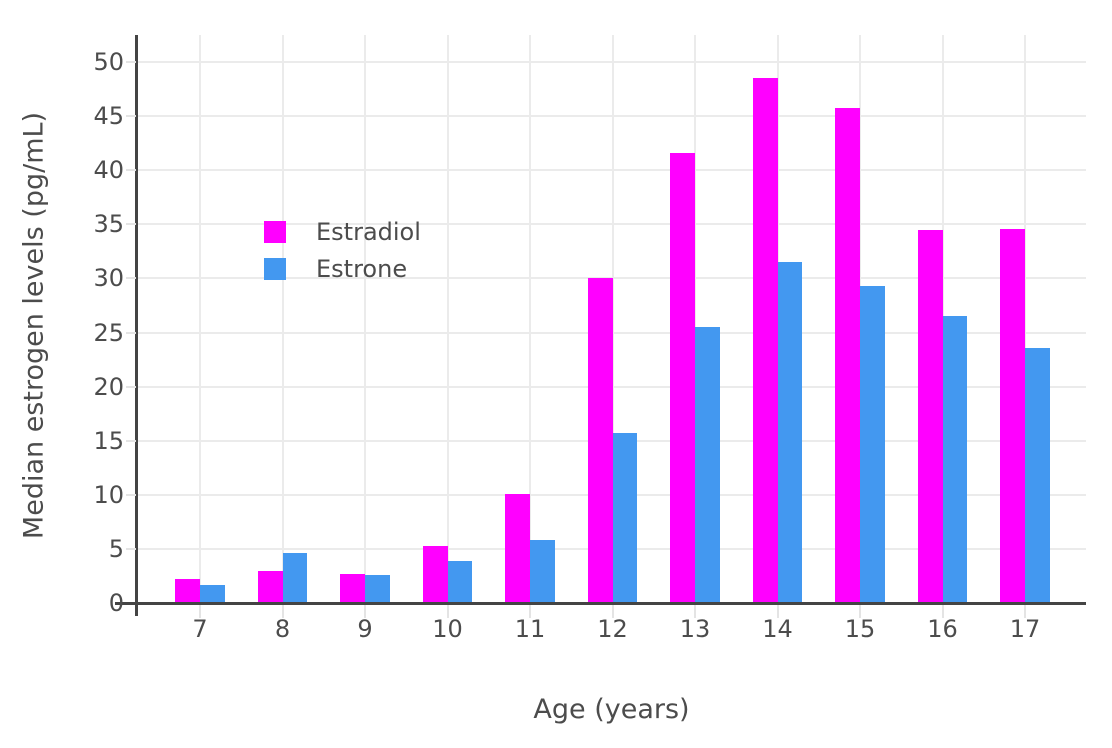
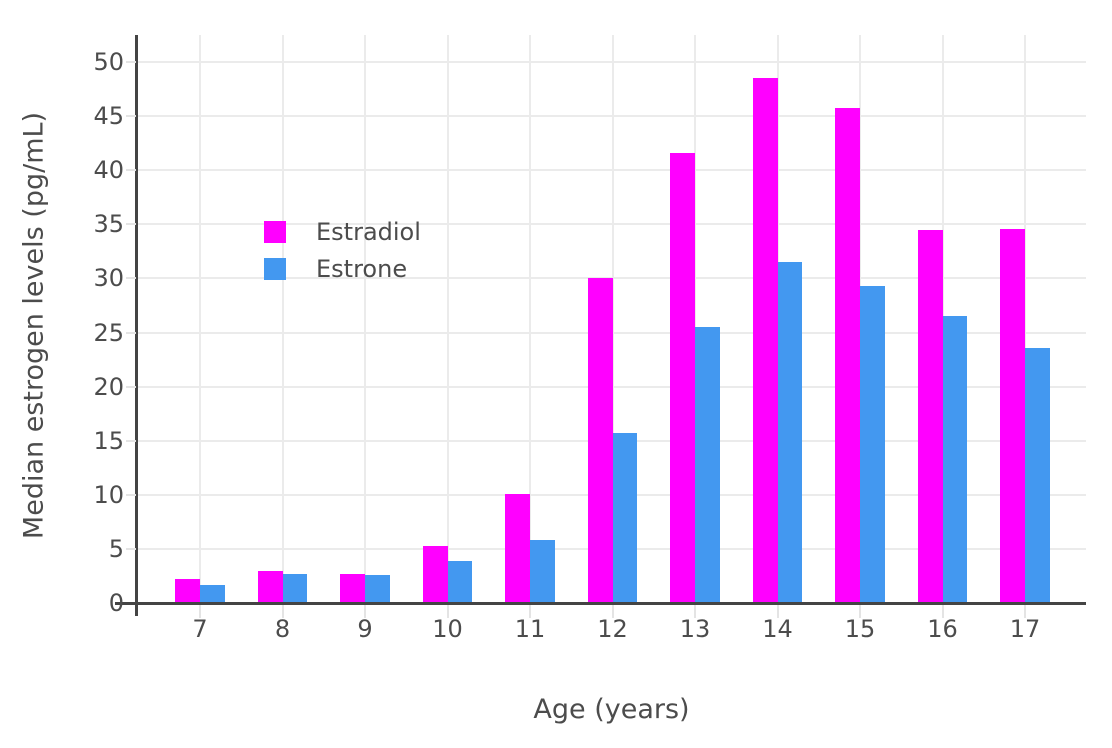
Estrone/8: 4.6 -> 2.7
